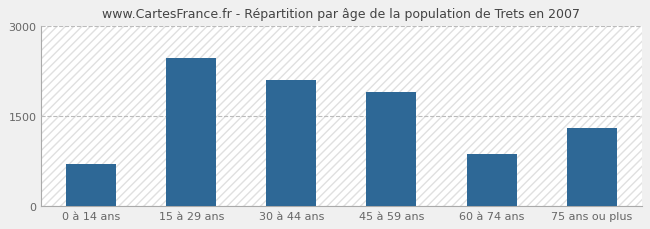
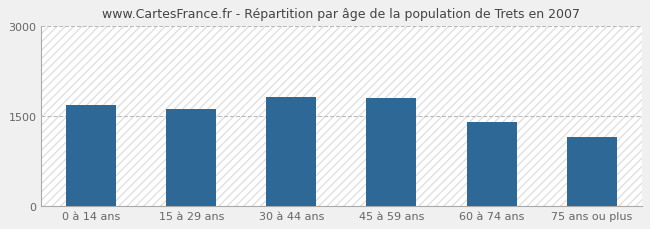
0 à 14 ans: 700 -> 1680
15 à 29 ans: 2460 -> 1620
30 à 44 ans: 2100 -> 1810
45 à 59 ans: 1900 -> 1800
60 à 74 ans: 860 -> 1390
75 ans ou plus: 1300 -> 1150
